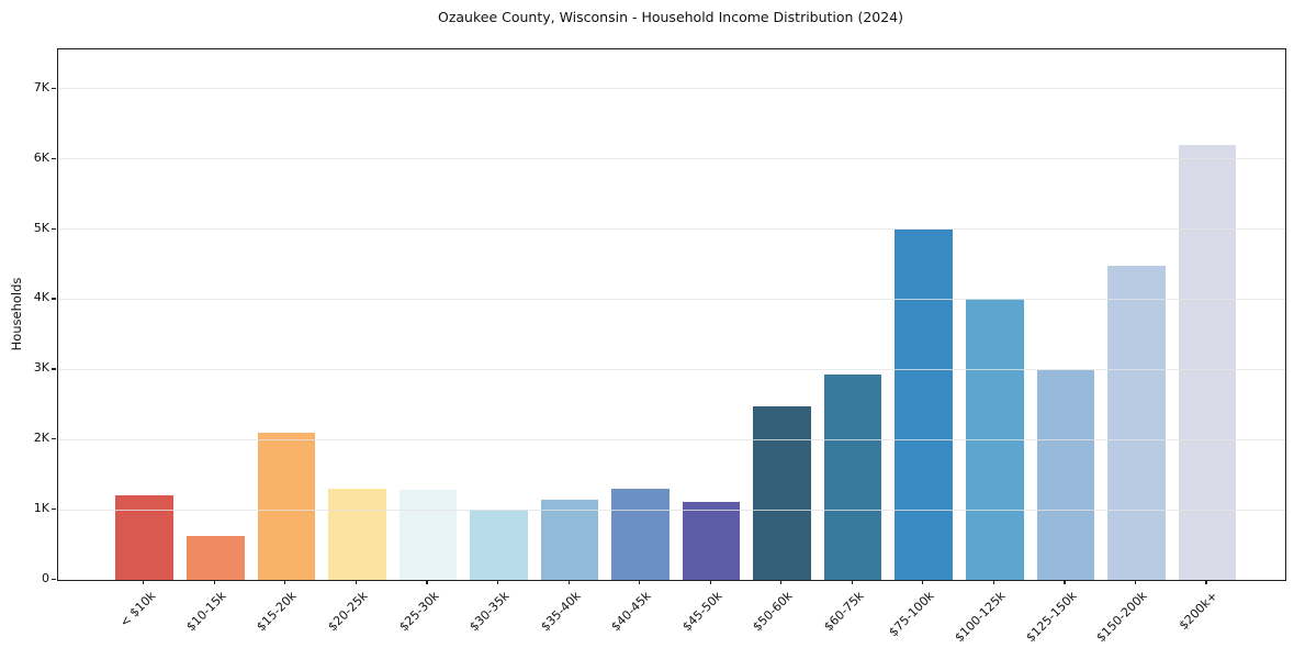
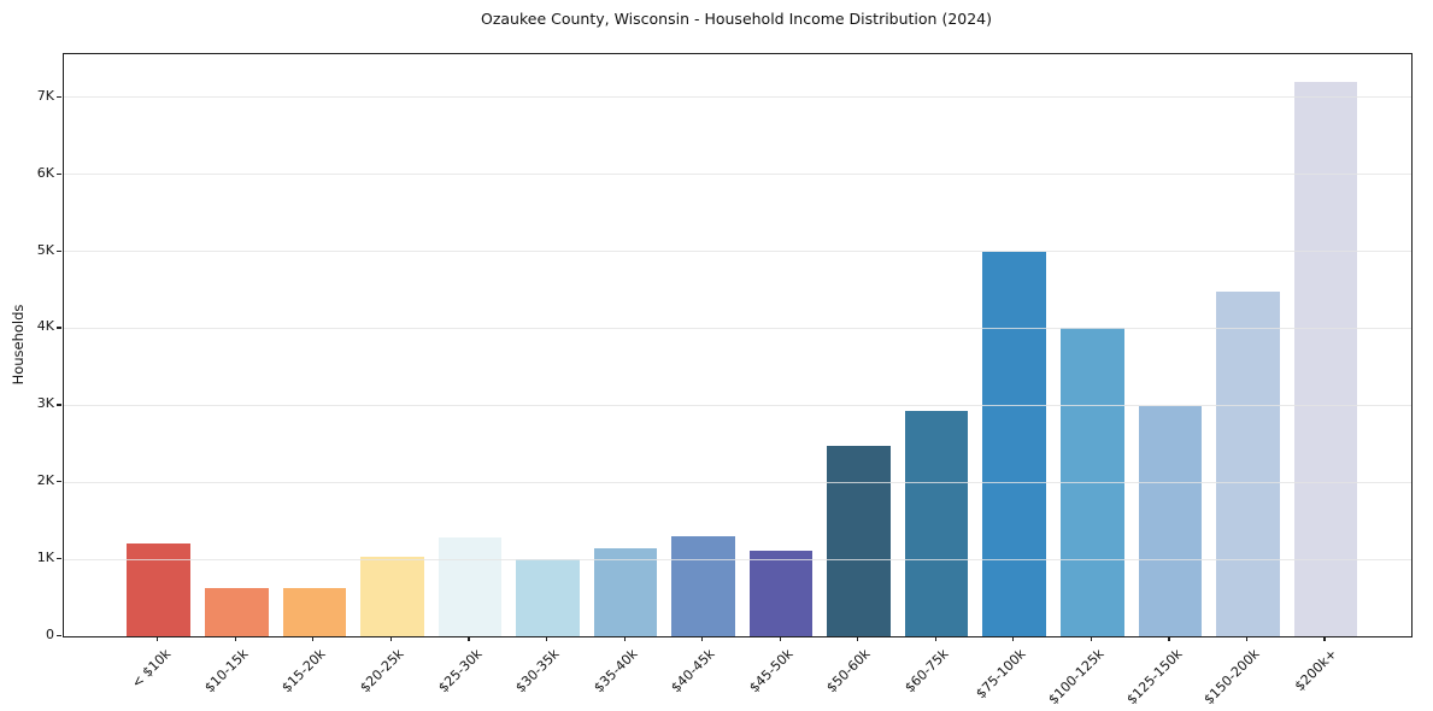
$15-20k: 2.1K -> 0.6K
$20-25k: 1.3K -> 1.0K
$200k+: 6.2K -> 7.2K
